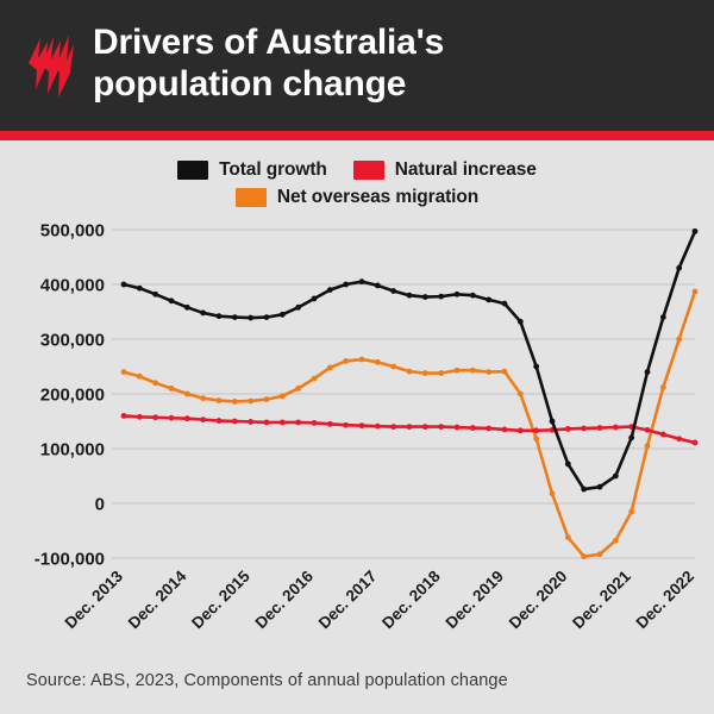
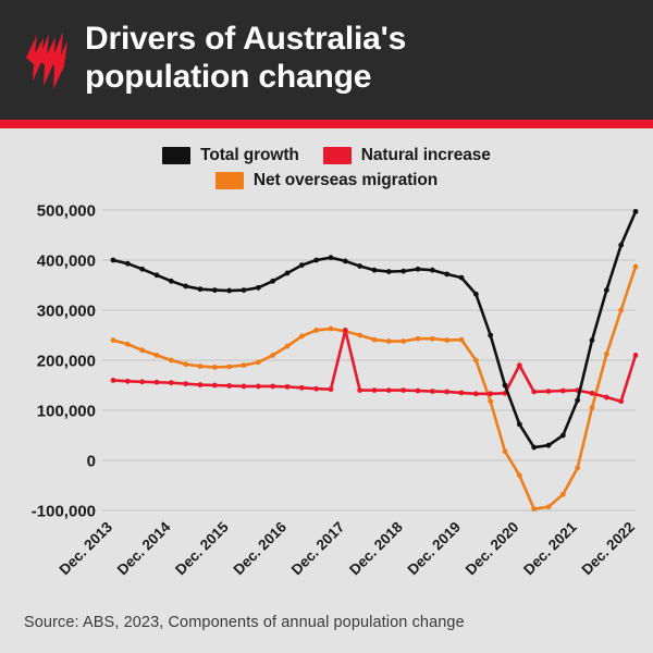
Natural increase/Dec. 2017: 140000 -> 260000
Natural increase/Dec. 2020: 140000 -> 190000
Net overseas migration/Dec. 2020: -60000 -> -30000
Natural increase/Dec. 2022: 110000 -> 210000
